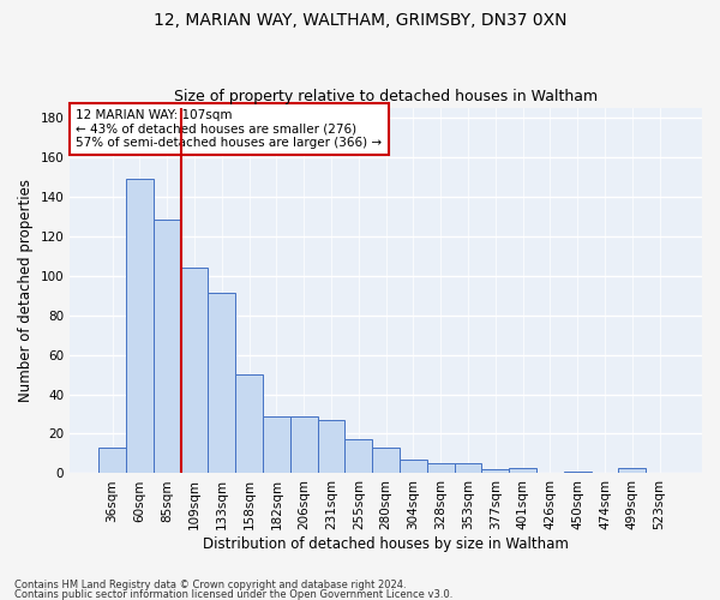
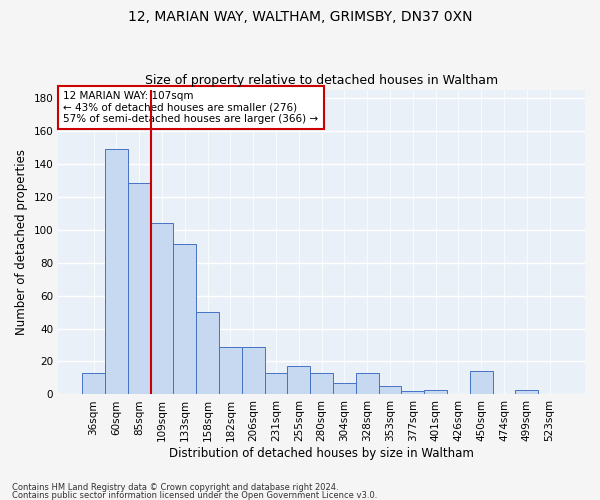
231sqm: 27 -> 13
328sqm: 5 -> 13
450sqm: 1 -> 14
